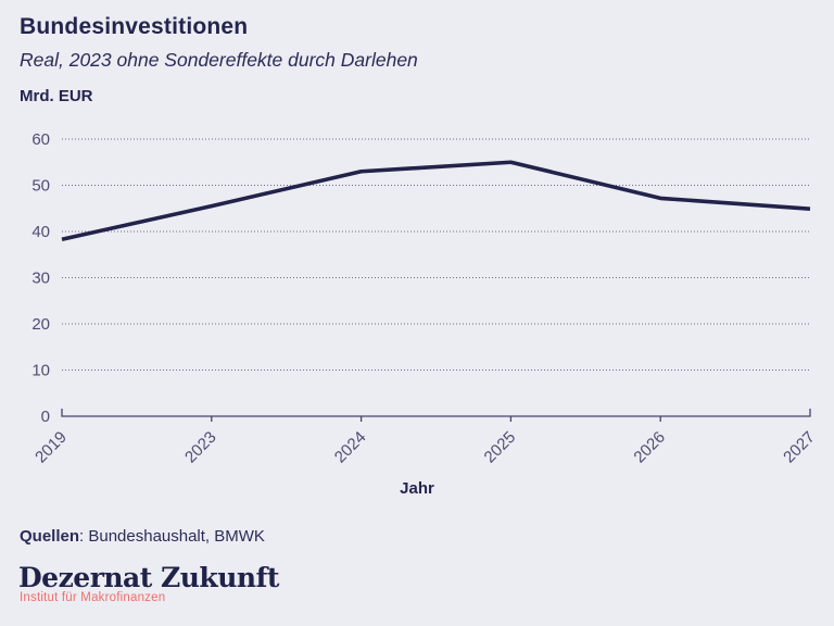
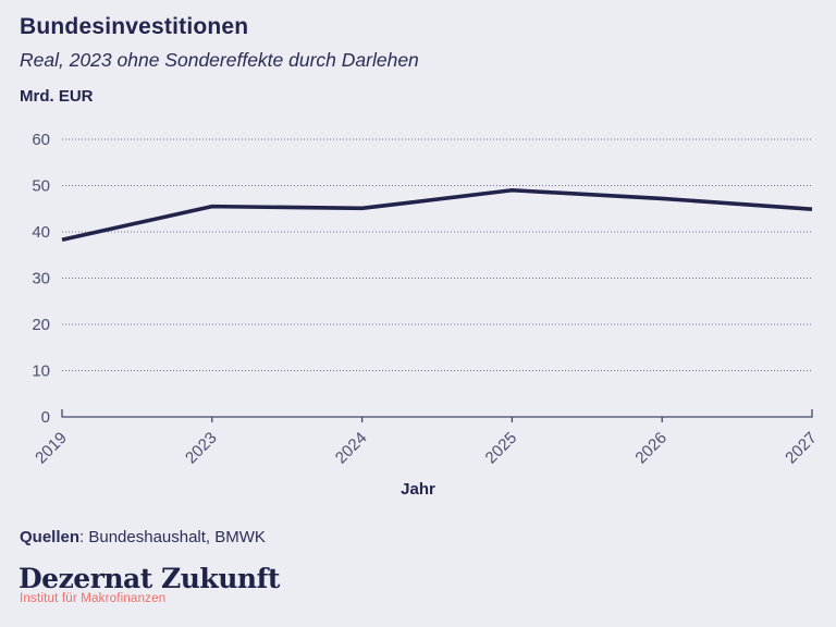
2024: 53 -> 45
2025: 55 -> 49
